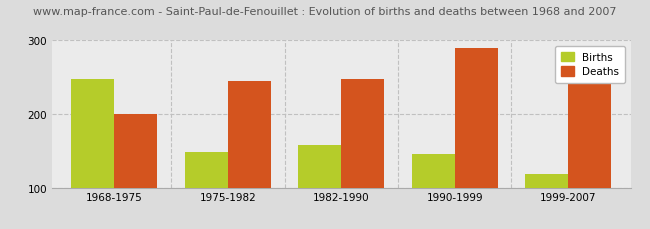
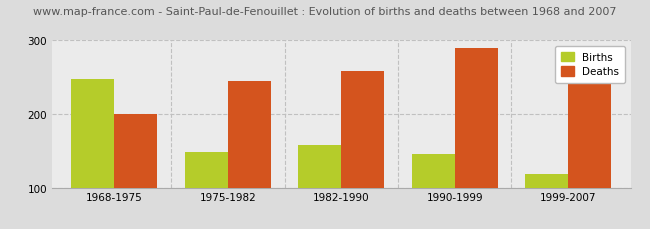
Deaths/1982-1990: 248 -> 258
